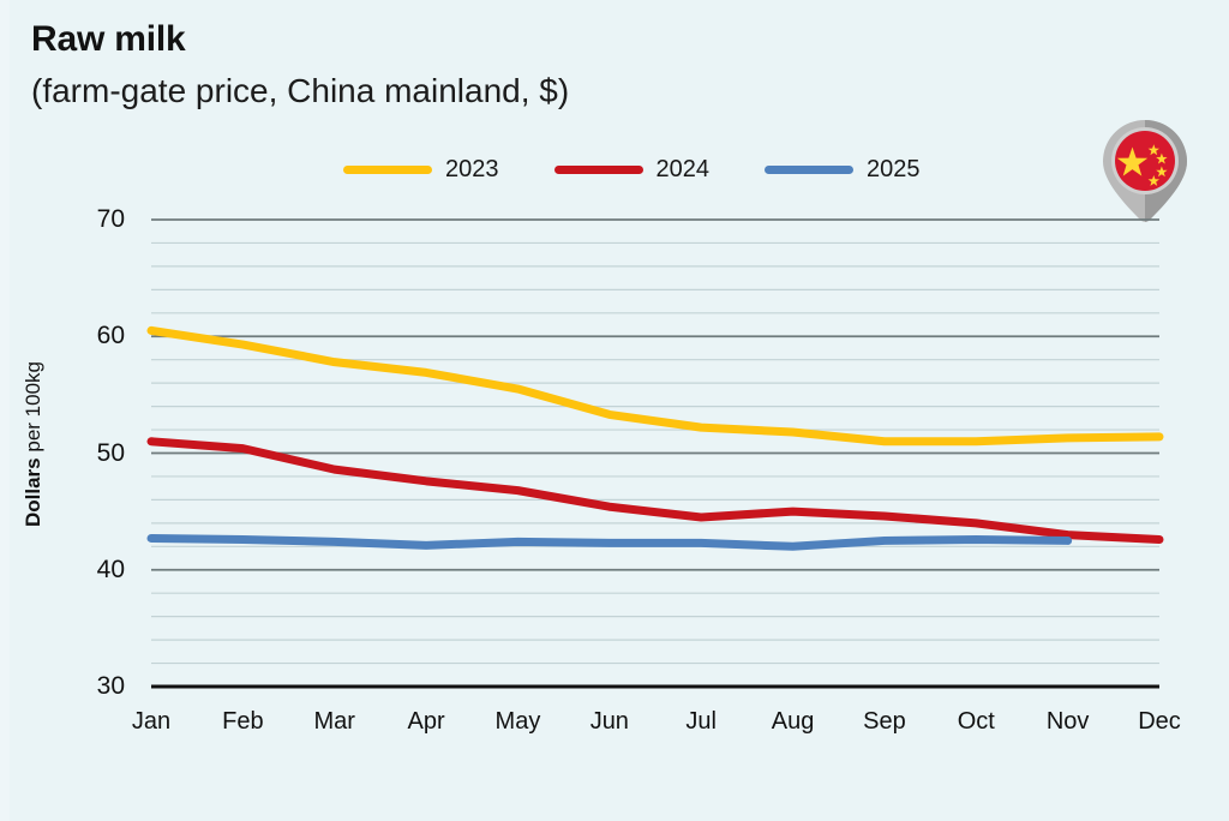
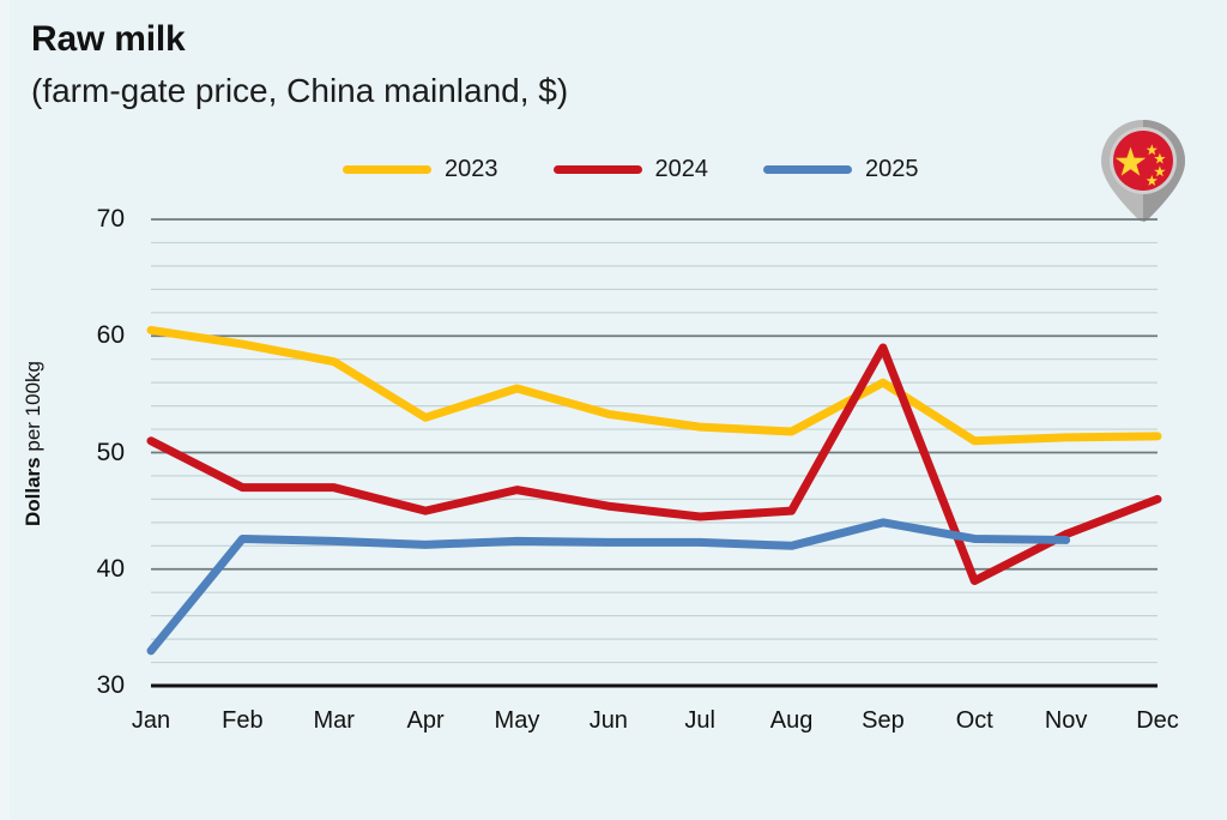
2025/Jan: 43 -> 33
2024/Feb: 50 -> 47
2024/Mar: 49 -> 47
2023/Apr: 57 -> 53
2024/Apr: 48 -> 45
2023/Sep: 51 -> 56
2024/Sep: 45 -> 59
2025/Sep: 42 -> 44
2024/Oct: 44 -> 39
2024/Dec: 43 -> 46
